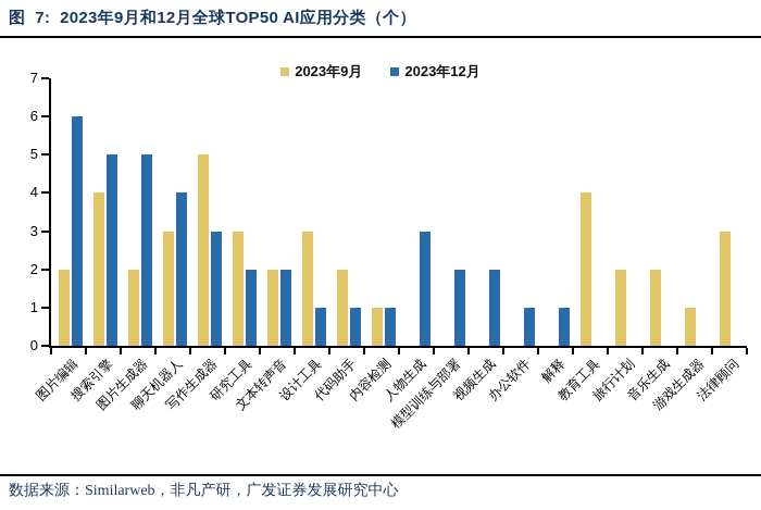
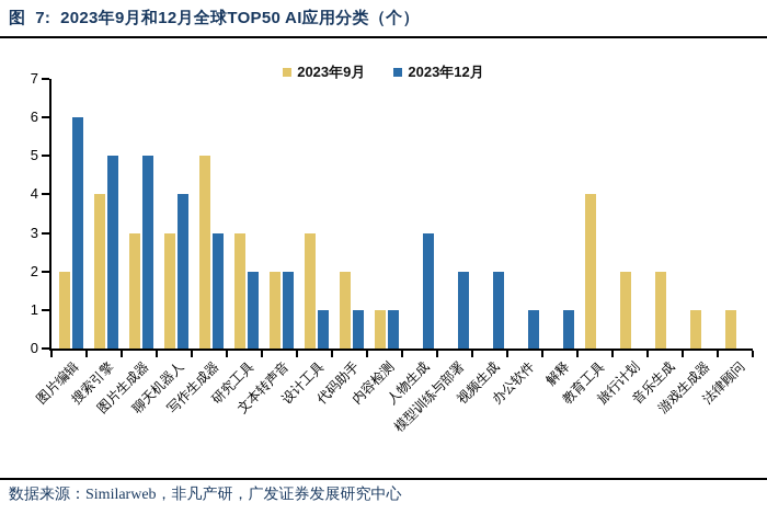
2023年9月/图片生成器: 2 -> 3
2023年9月/法律顾问: 3 -> 1
